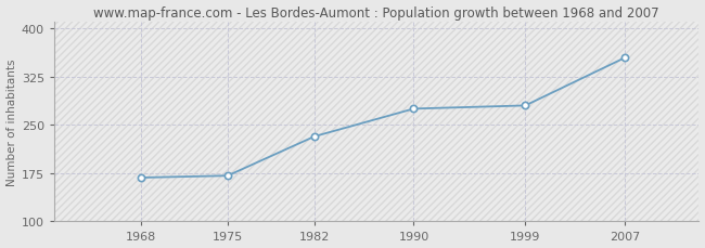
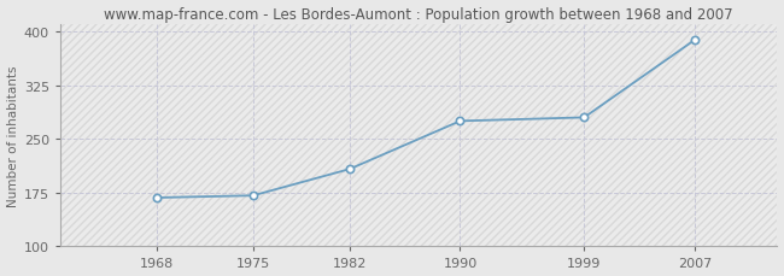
1982: 232 -> 208
2007: 354 -> 388
